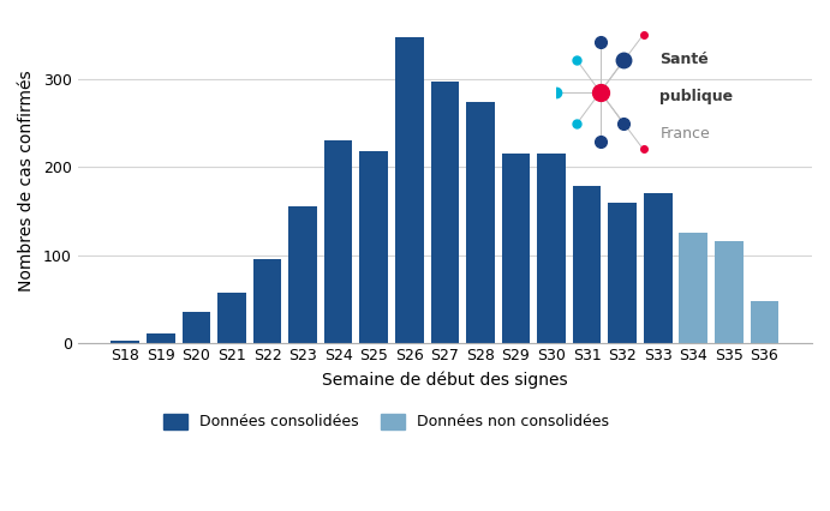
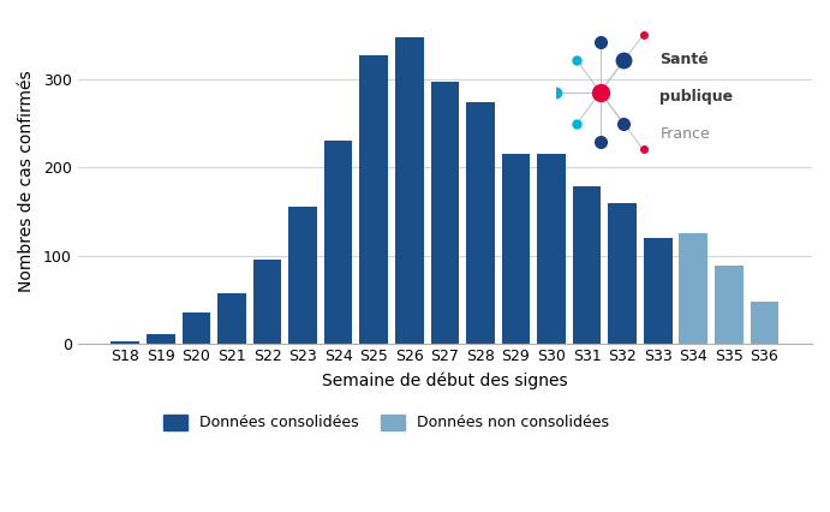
S25: 218 -> 328
S33: 170 -> 120
S35: 116 -> 88
